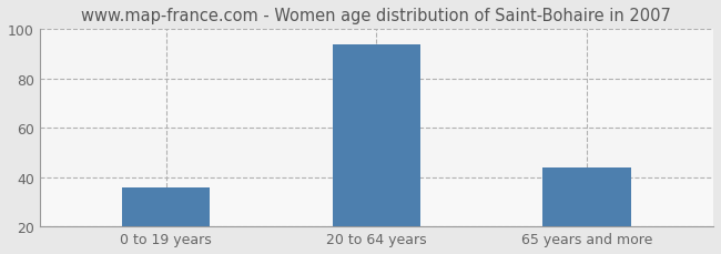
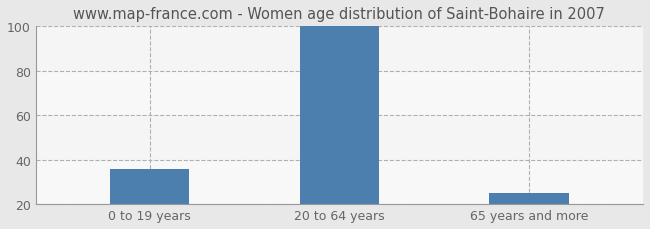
20 to 64 years: 94 -> 100
65 years and more: 44 -> 25
